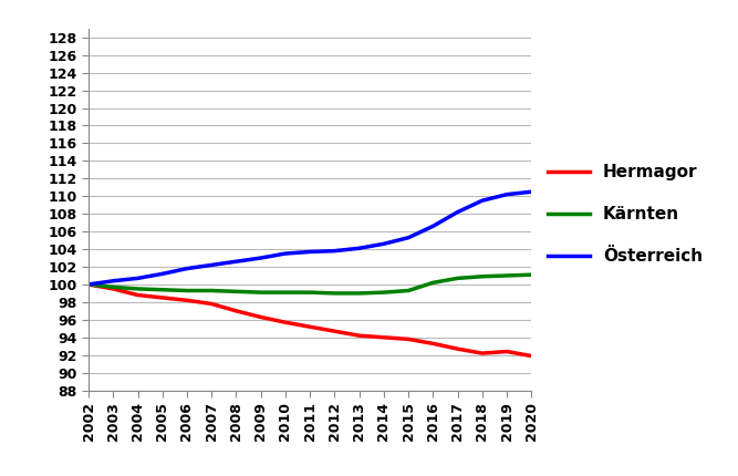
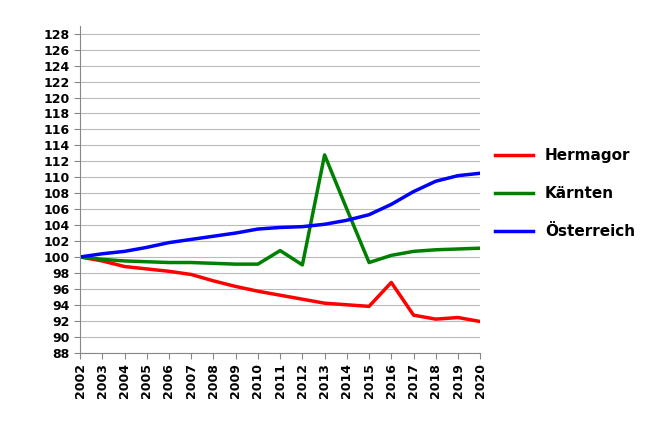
Kärnten/2011: 99.1 -> 100.8
Kärnten/2013: 99.0 -> 112.8
Kärnten/2014: 99.1 -> 106.0
Hermagor/2016: 93.3 -> 96.8
